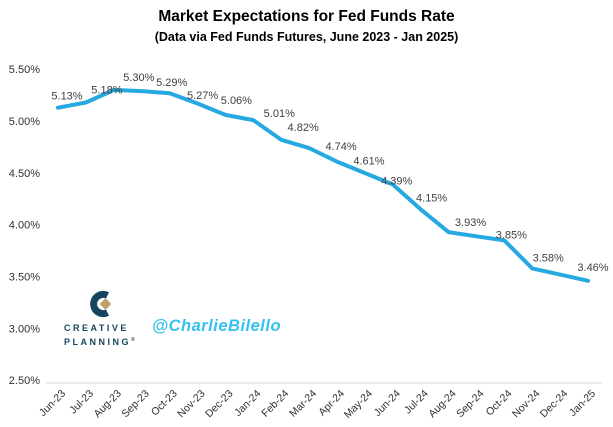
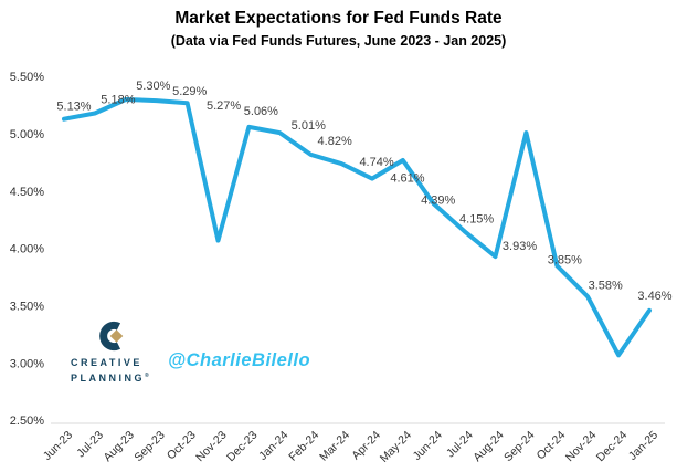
Nov-23: 5.17% -> 4.07%
May-24: 4.50% -> 4.77%
Sep-24: 3.89% -> 5.01%
Dec-24: 3.52% -> 3.07%
